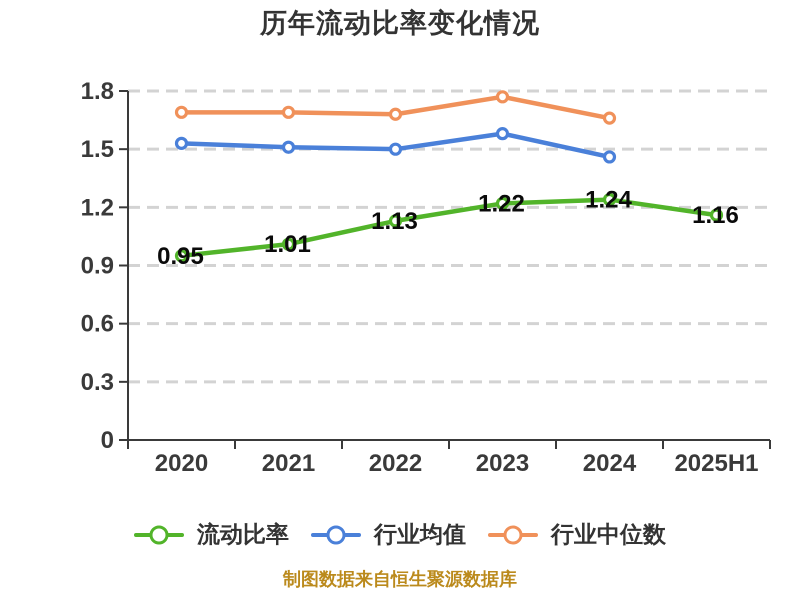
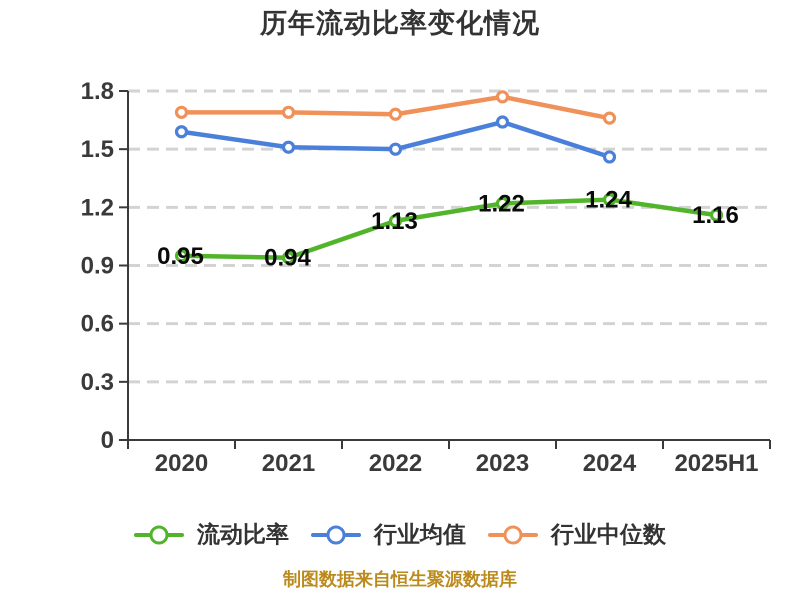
行业均值/2020: 1.53 -> 1.59
流动比率/2021: 1.01 -> 0.94
行业均值/2023: 1.58 -> 1.64
